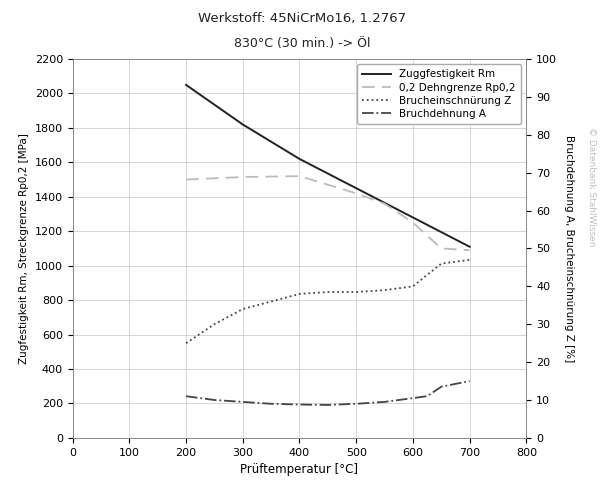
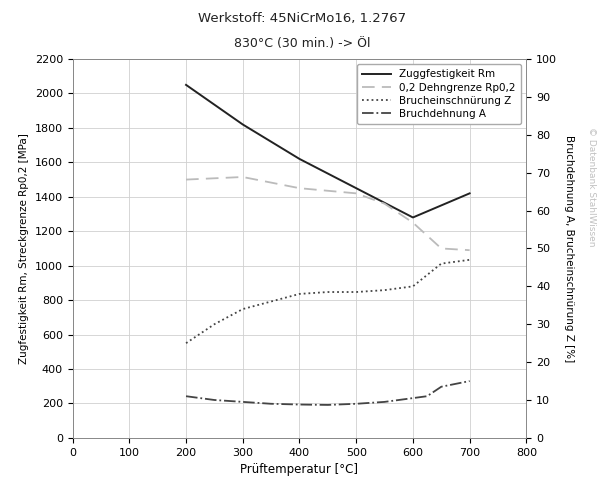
0,2 Dehngrenze Rp0,2/400: 1520 -> 1450
Zuggfestigkeit Rm/700: 1110 -> 1420
